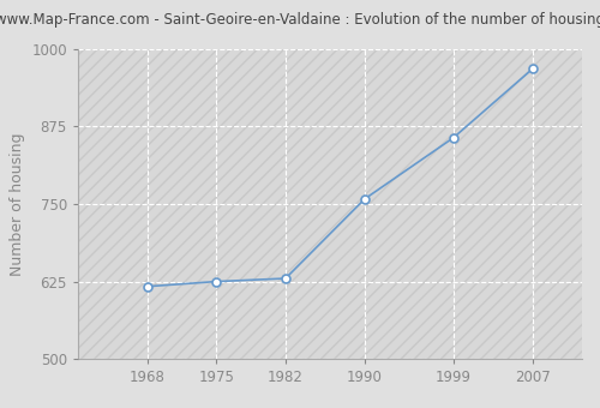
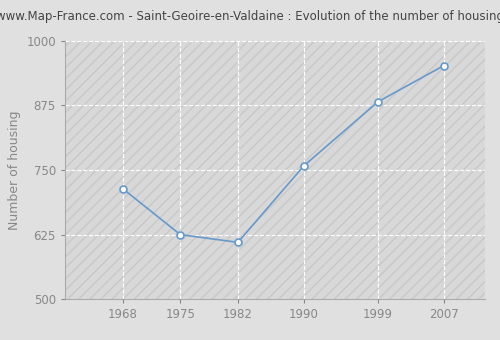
1968: 617 -> 714
1982: 630 -> 610
1999: 857 -> 882
2007: 968 -> 952
